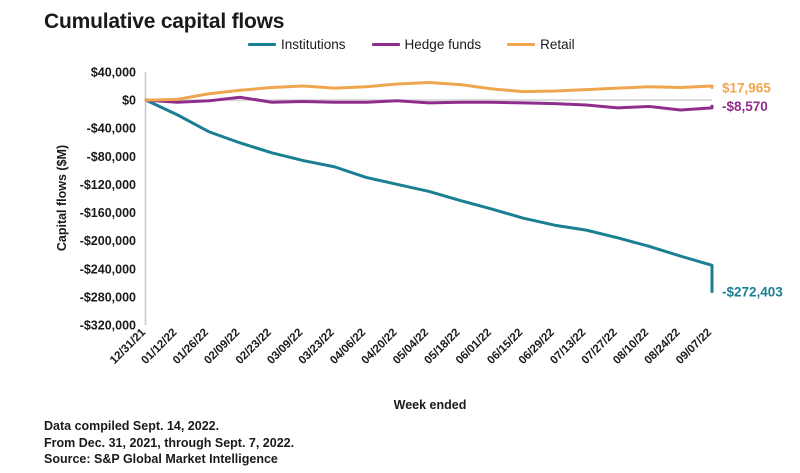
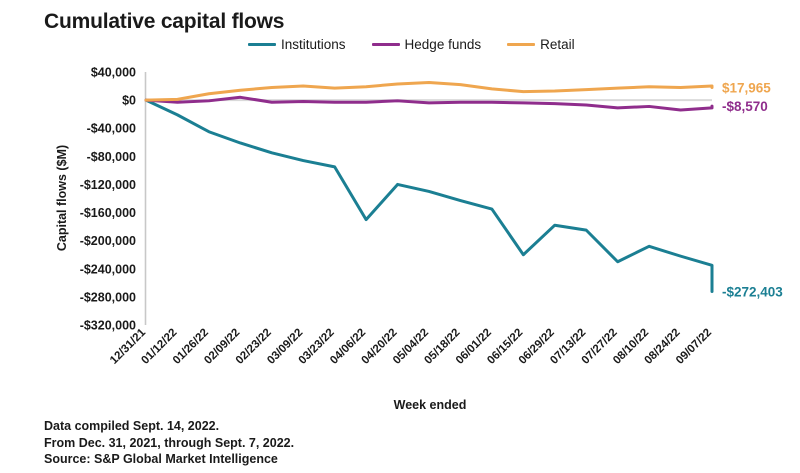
Institutions/04/06/22: -$110000 -> -$170000
Institutions/06/15/22: -$170000 -> -$220000
Institutions/07/27/22: -$200000 -> -$230000
